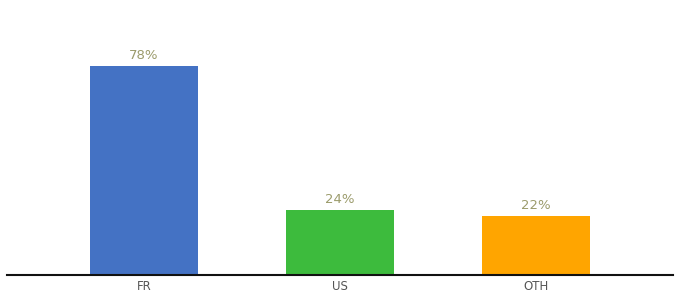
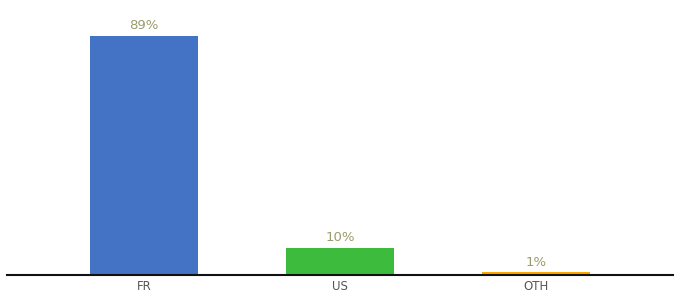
FR: 78% -> 89%
US: 24% -> 10%
OTH: 22% -> 1%
